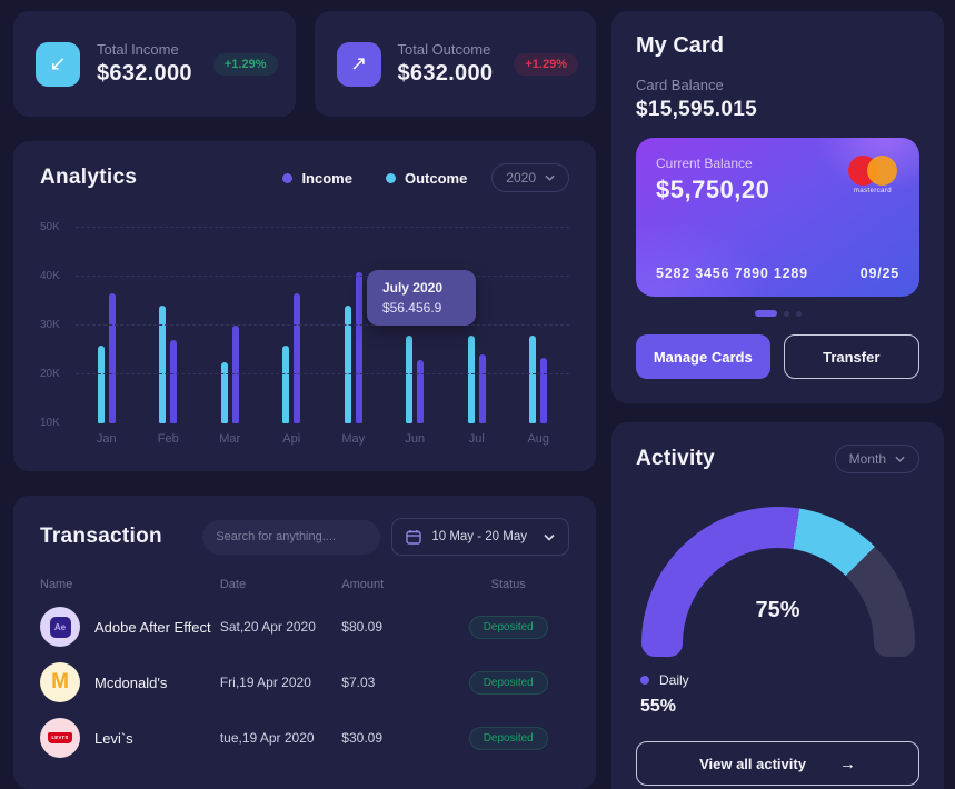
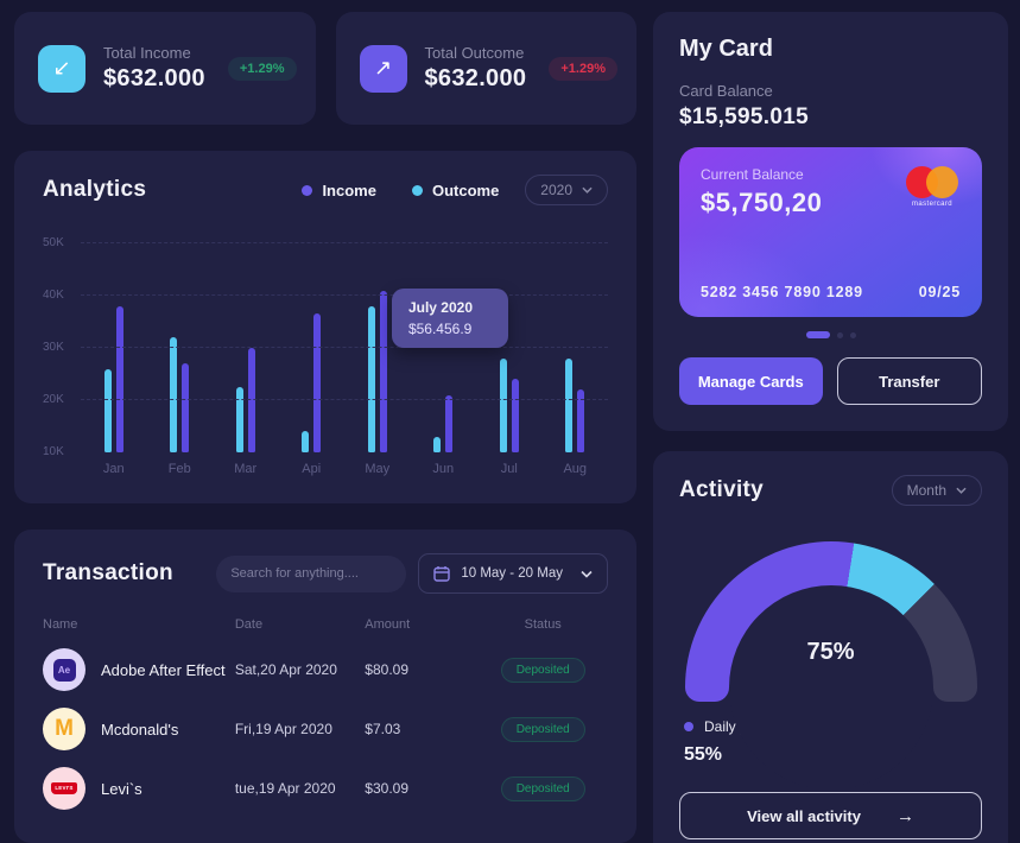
Income/Jan: 36K -> 38K
Outcome/Feb: 34K -> 32K
Outcome/Api: 26K -> 14K
Outcome/May: 34K -> 38K
Outcome/Jun: 28K -> 13K
Income/Jun: 23K -> 21K
Income/Aug: 24K -> 22K
